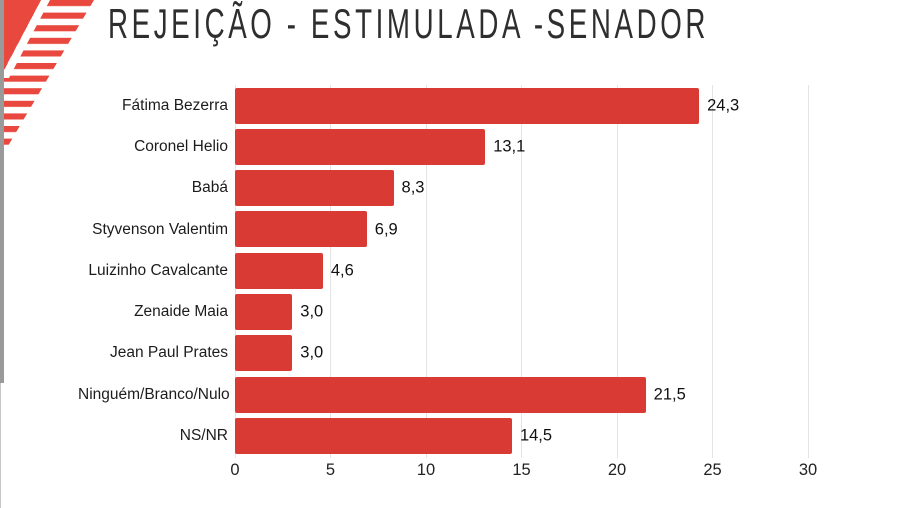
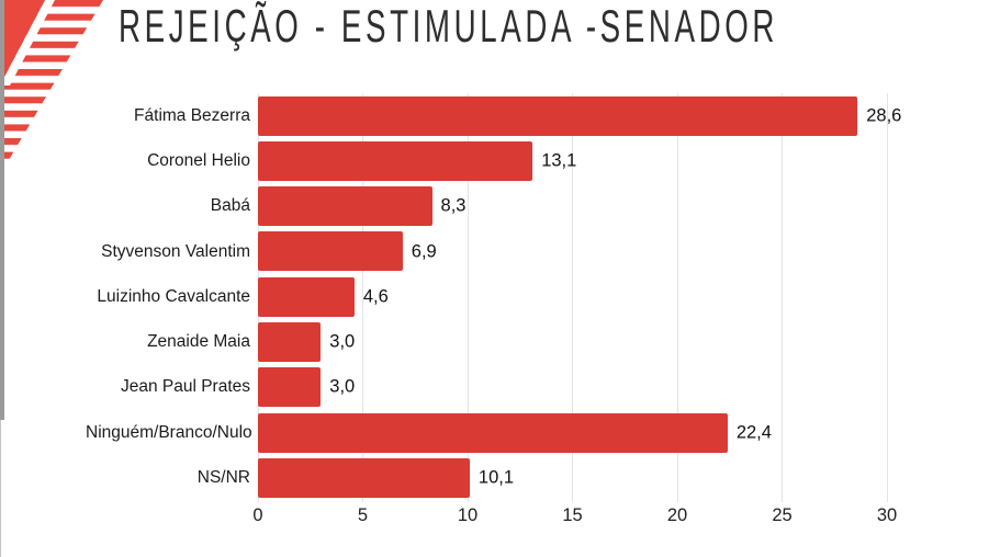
Fátima Bezerra: 24,3 -> 28,6
Ninguém/Branco/Nulo: 21,5 -> 22,4
NS/NR: 14,5 -> 10,1
